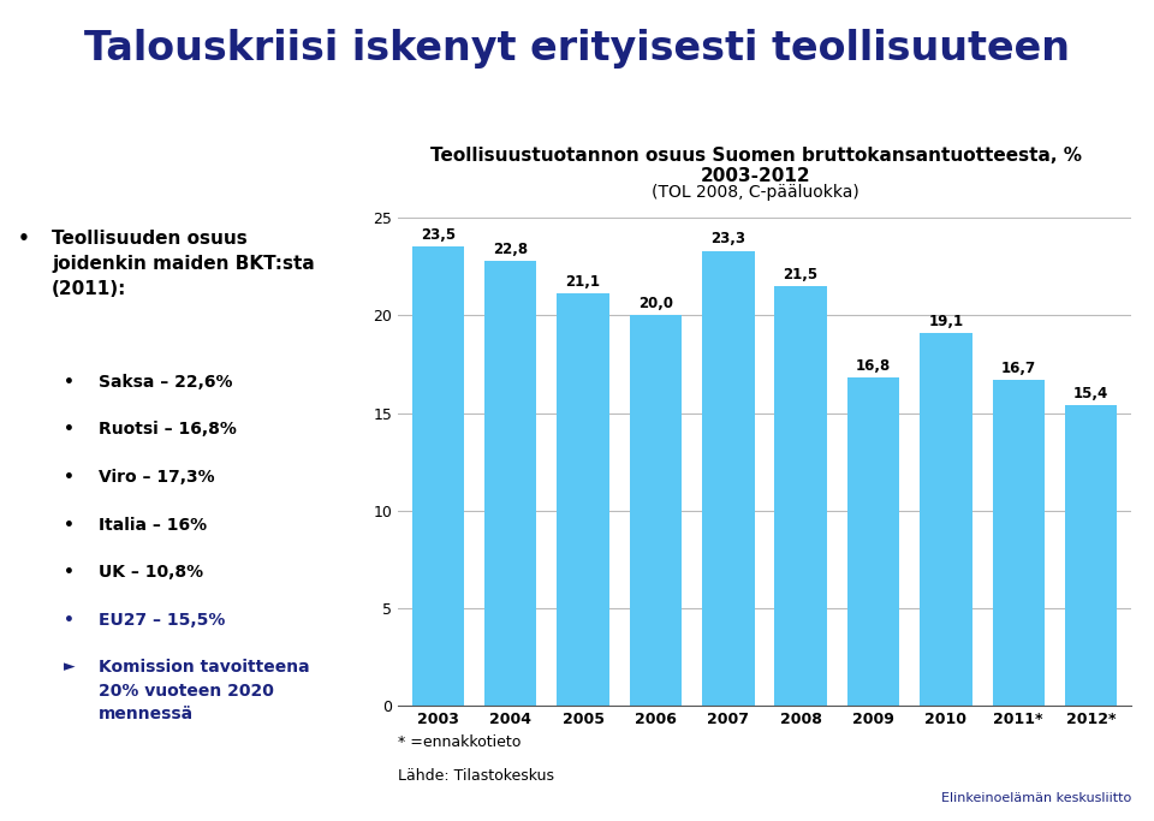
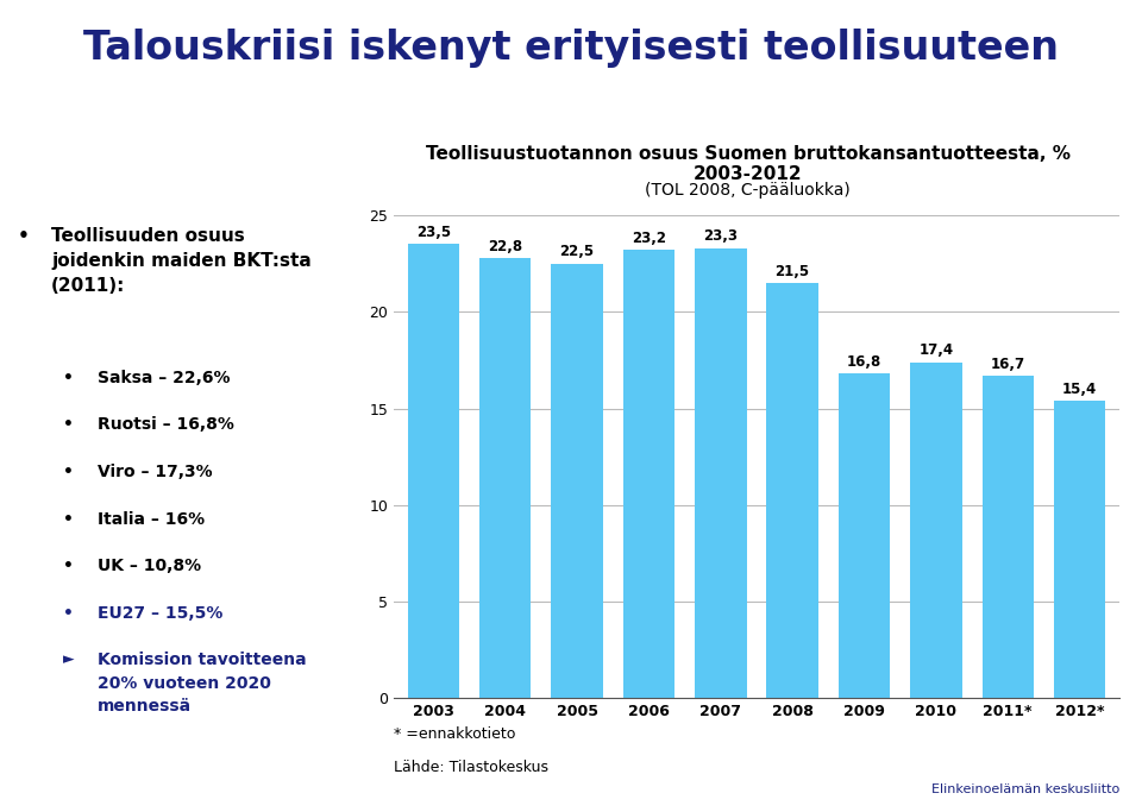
2005: 21,1 -> 22,5
2006: 20,0 -> 23,2
2010: 19,1 -> 17,4
